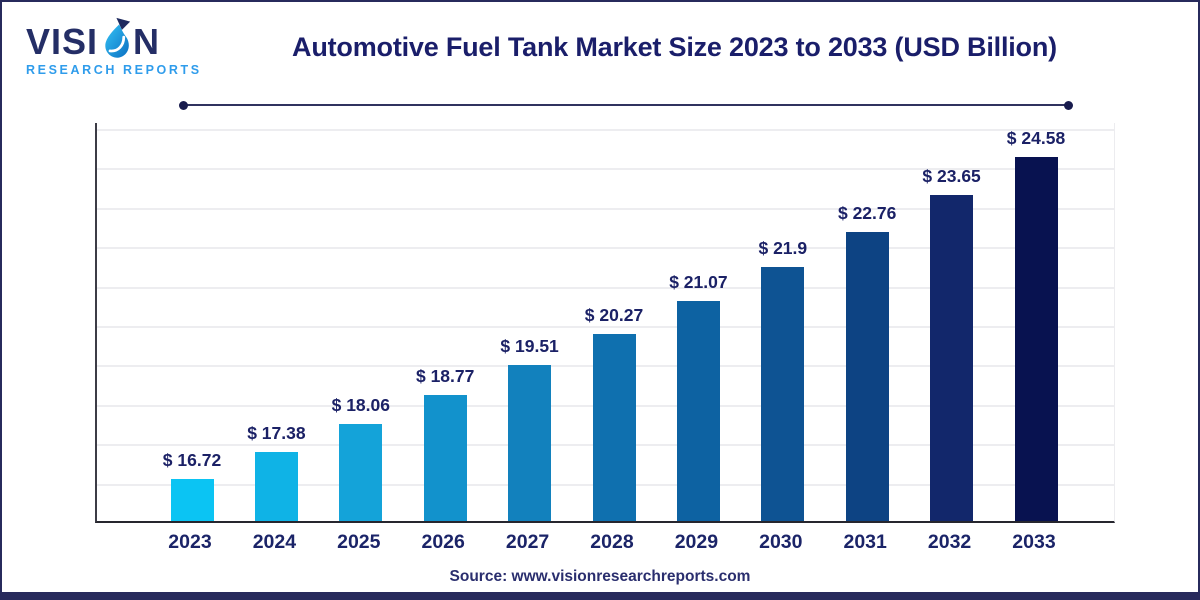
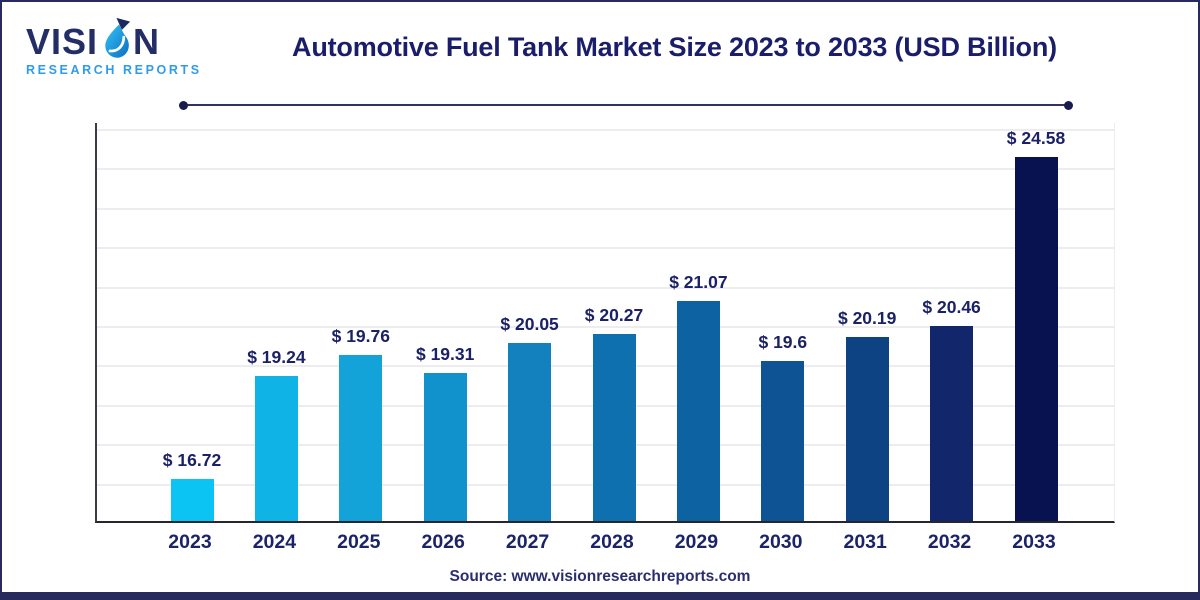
2024: 17.38 -> 19.24
2025: 18.06 -> 19.76
2026: 18.77 -> 19.31
2027: 19.51 -> 20.05
2030: 21.9 -> 19.6
2031: 22.76 -> 20.19
2032: 23.65 -> 20.46
